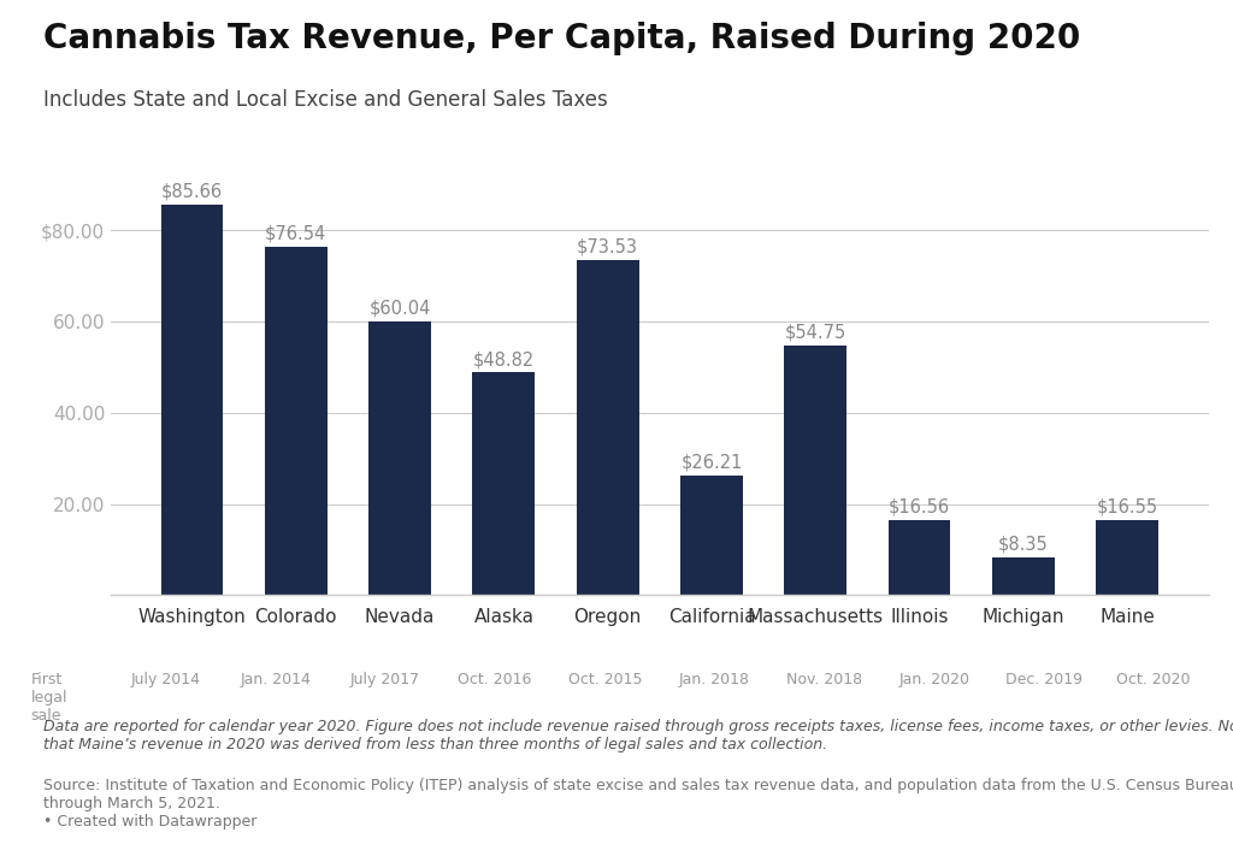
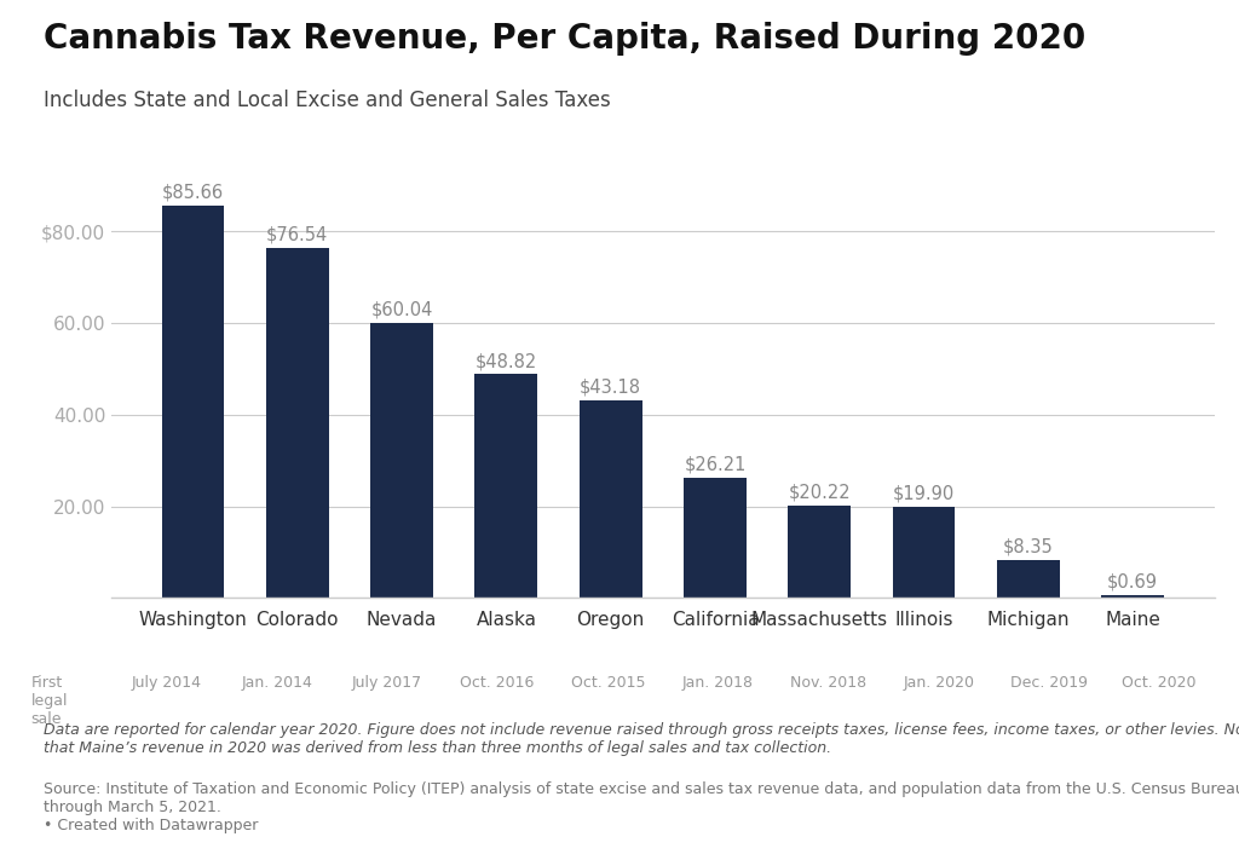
Oregon: $73.53 -> $43.18
Massachusetts: $54.75 -> $20.22
Illinois: $16.56 -> $19.90
Maine: $16.55 -> $0.69
